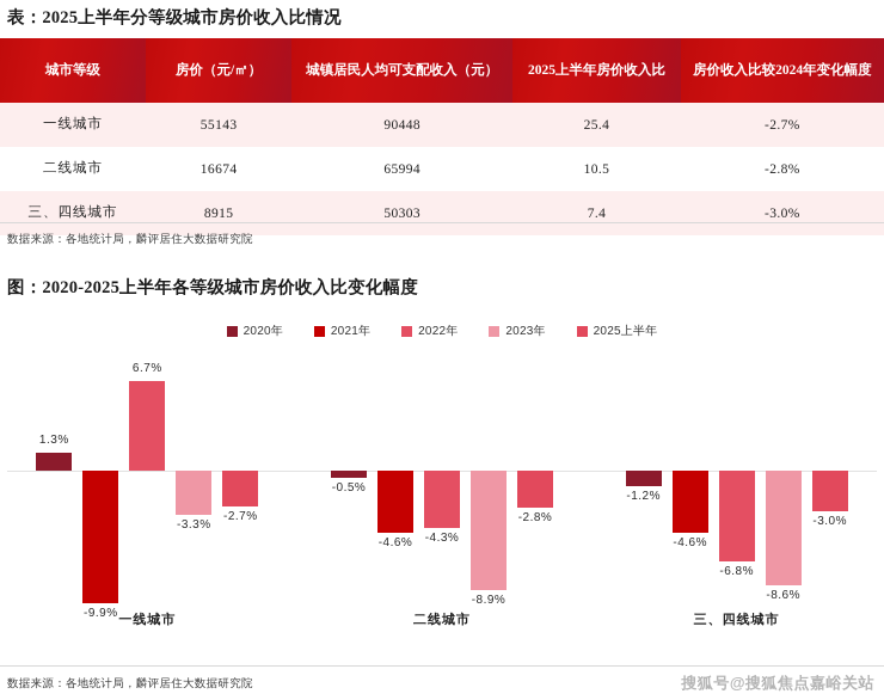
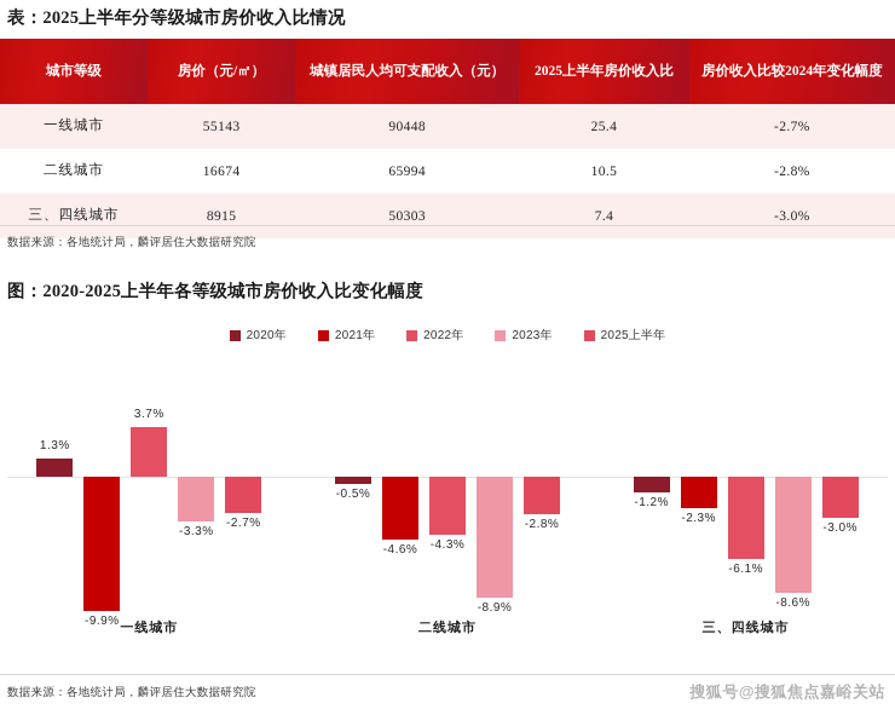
2022年/一线城市: 6.7% -> 3.7%
2021年/三、四线城市: -4.6% -> -2.3%
2022年/三、四线城市: -6.8% -> -6.1%
